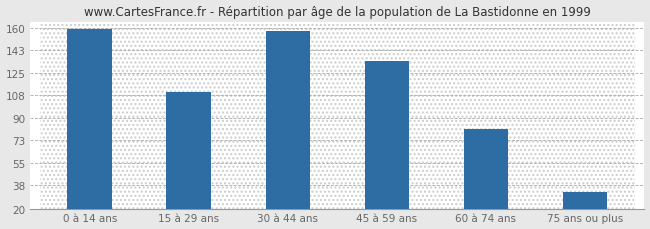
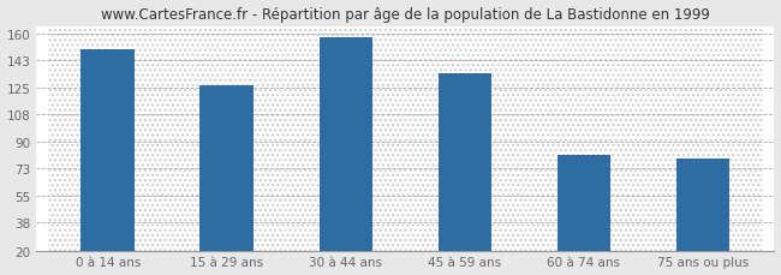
0 à 14 ans: 159 -> 150
15 à 29 ans: 110 -> 127
75 ans ou plus: 33 -> 79
